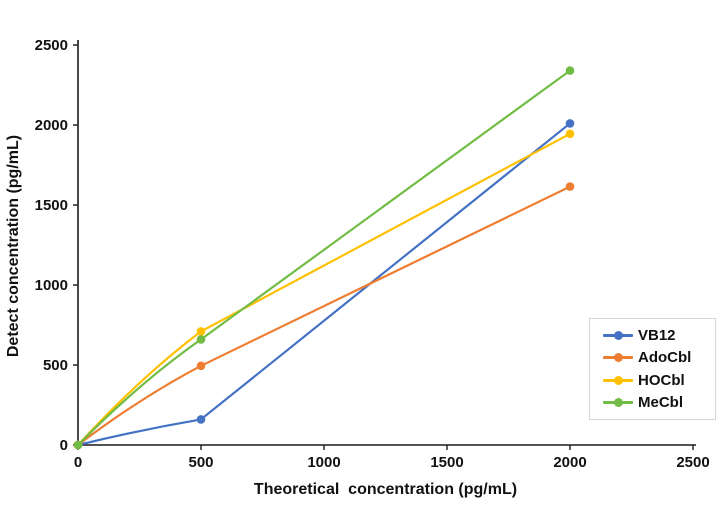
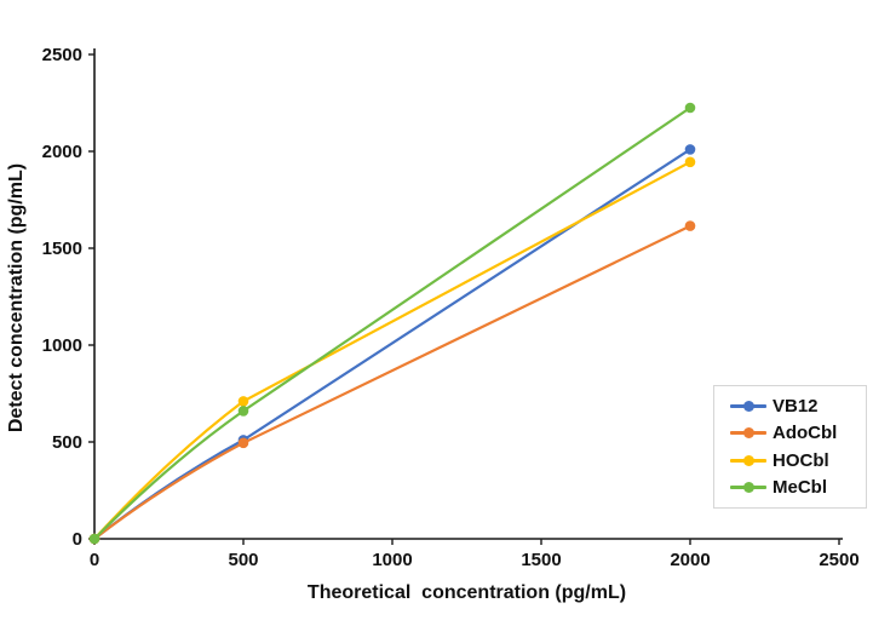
VB12/500: 160 -> 510
MeCbl/2000: 2340 -> 2220
